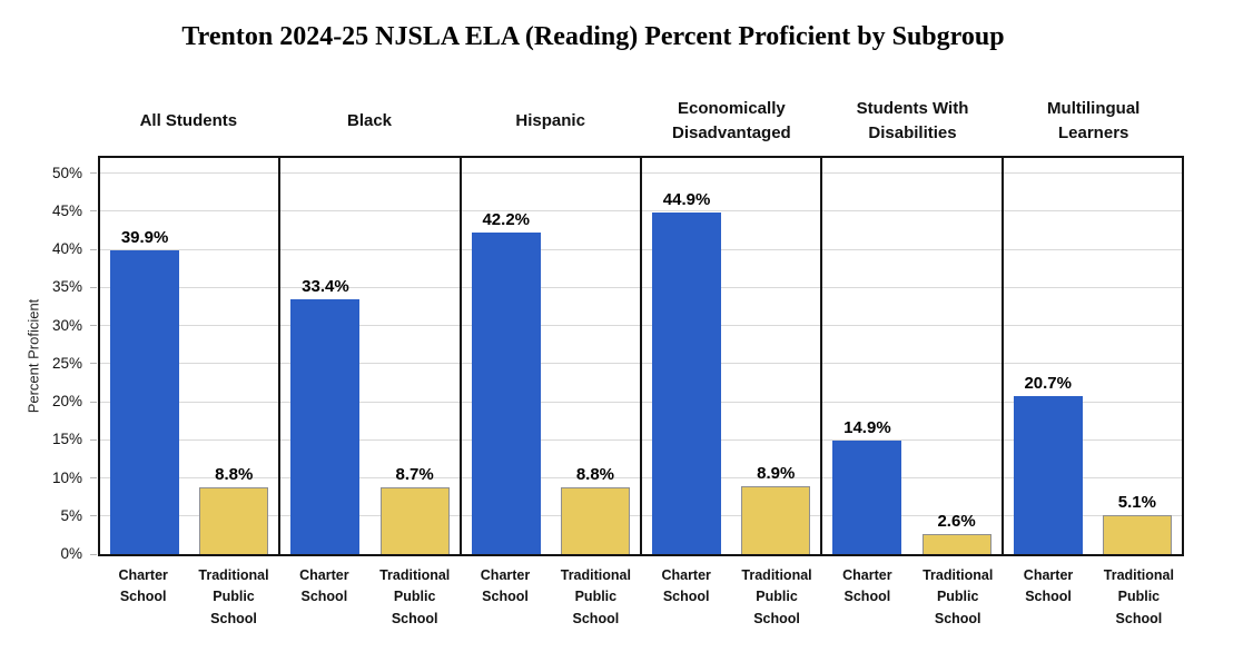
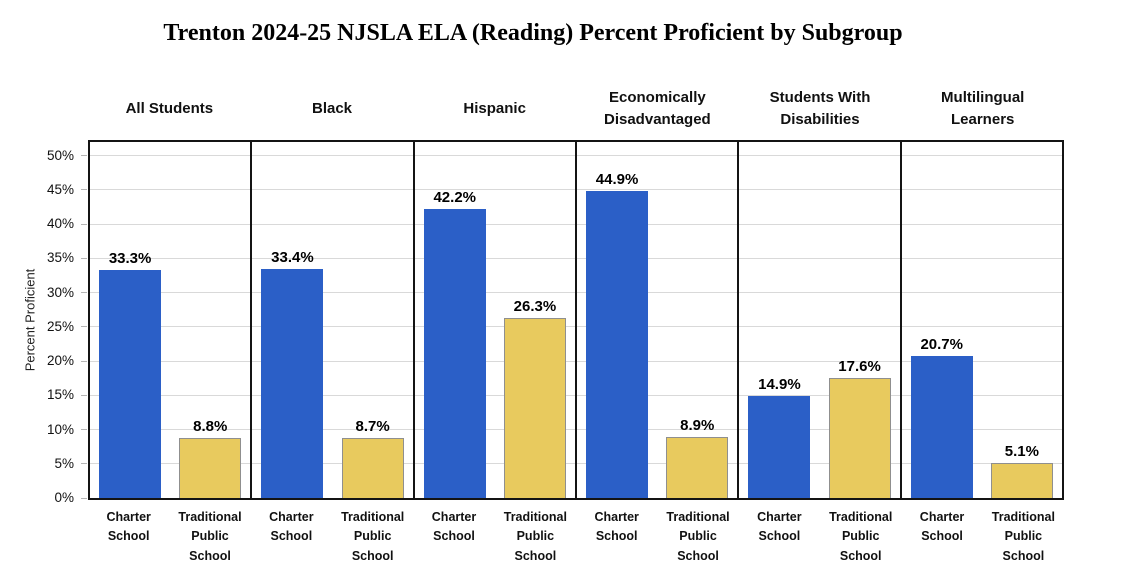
Charter School/All Students: 39.9% -> 33.3%
Traditional Public School/Hispanic: 8.8% -> 26.3%
Traditional Public School/Students With Disabilities: 2.6% -> 17.6%
